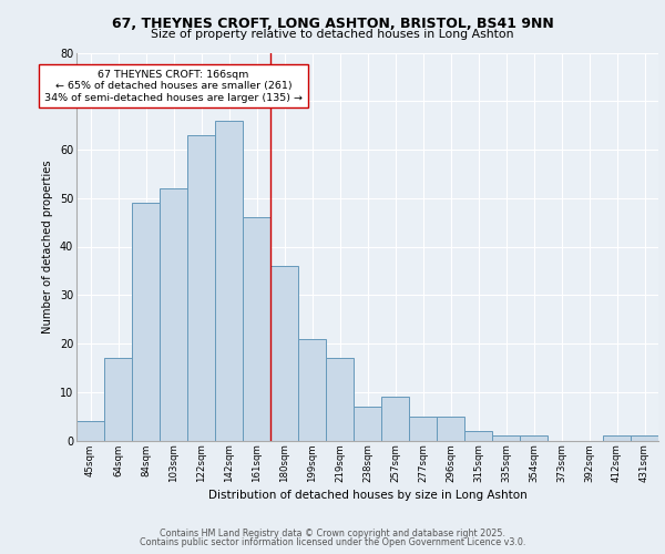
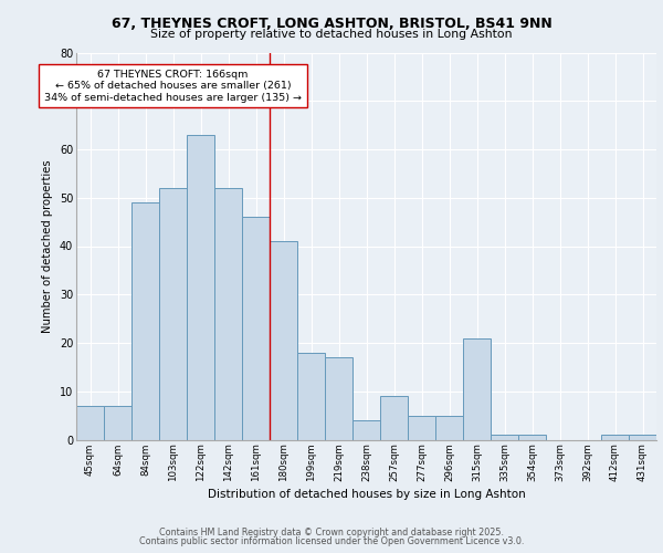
45sqm: 4 -> 7
64sqm: 17 -> 7
142sqm: 66 -> 52
180sqm: 36 -> 41
199sqm: 21 -> 18
238sqm: 7 -> 4
315sqm: 2 -> 21
